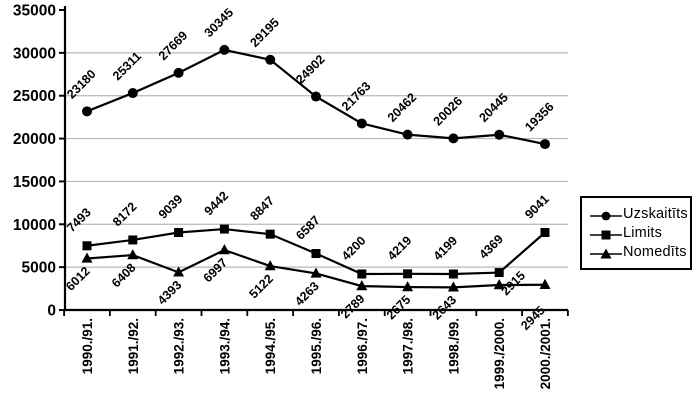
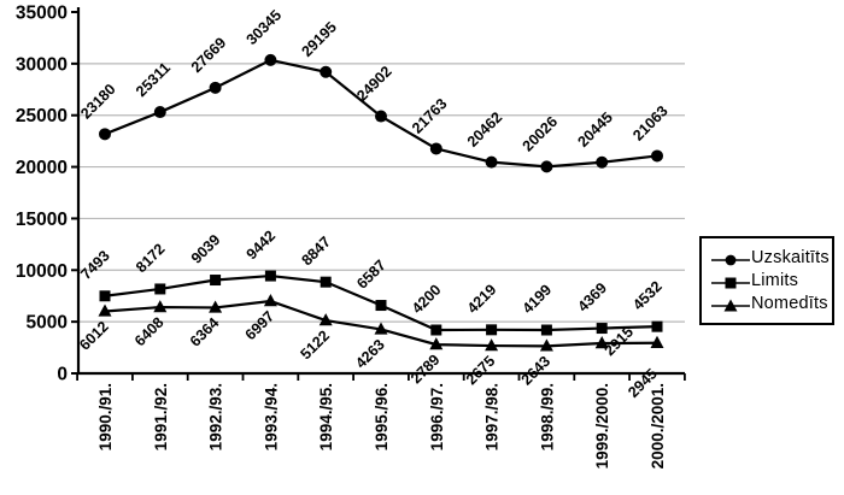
Nomedīts/1992./93.: 4393 -> 6364
Uzskaitīts/2000./2001.: 19356 -> 21063
Limits/2000./2001.: 9041 -> 4532
